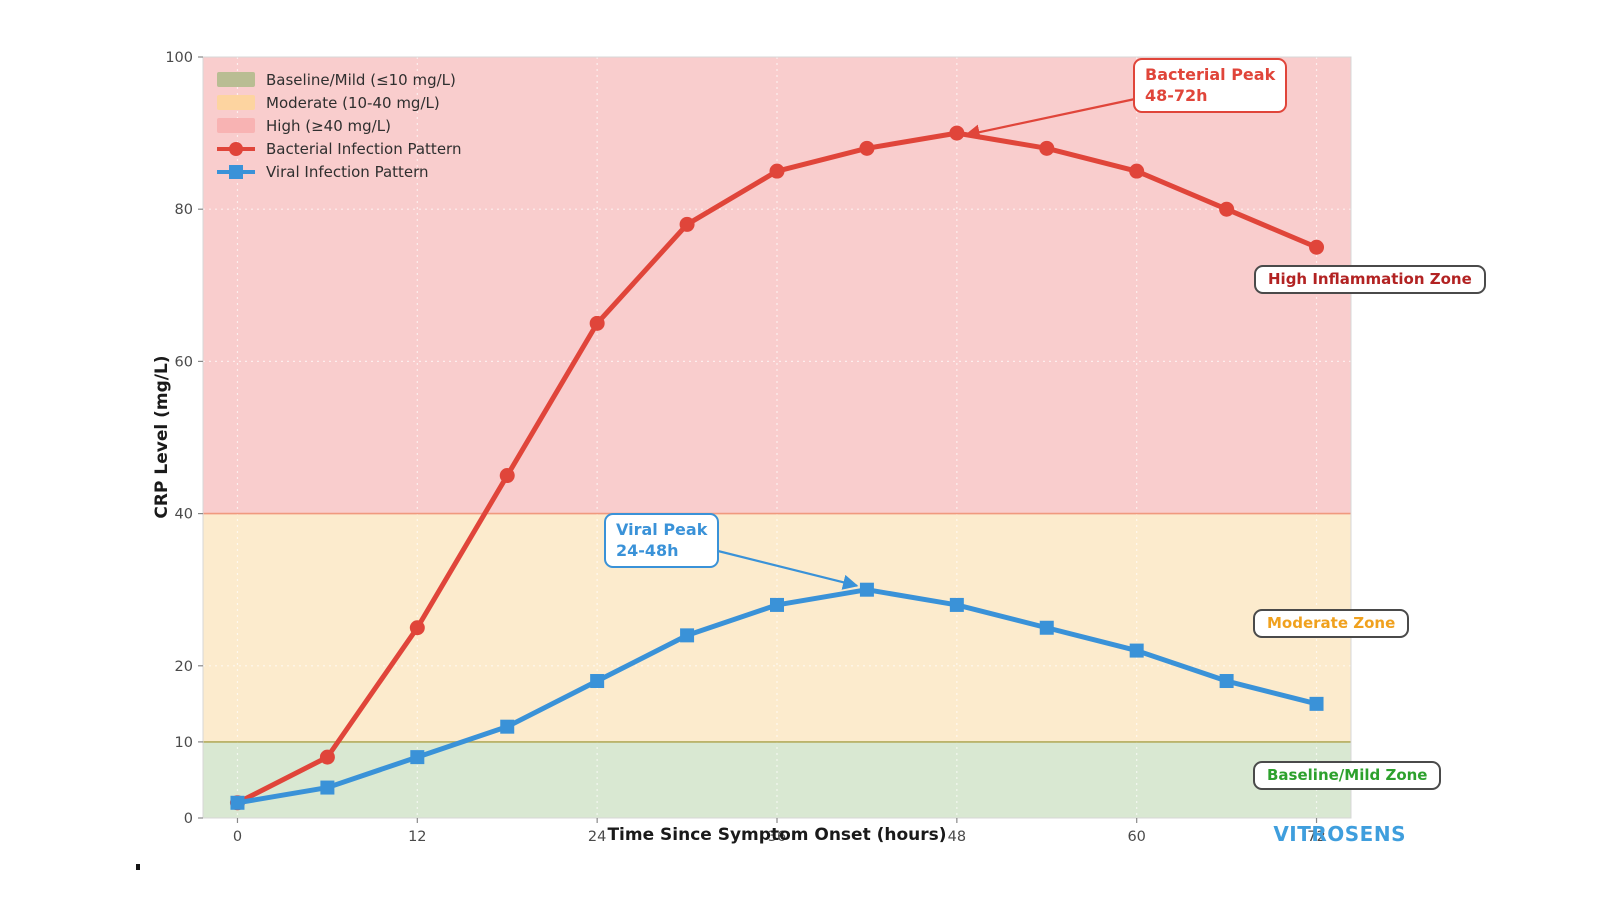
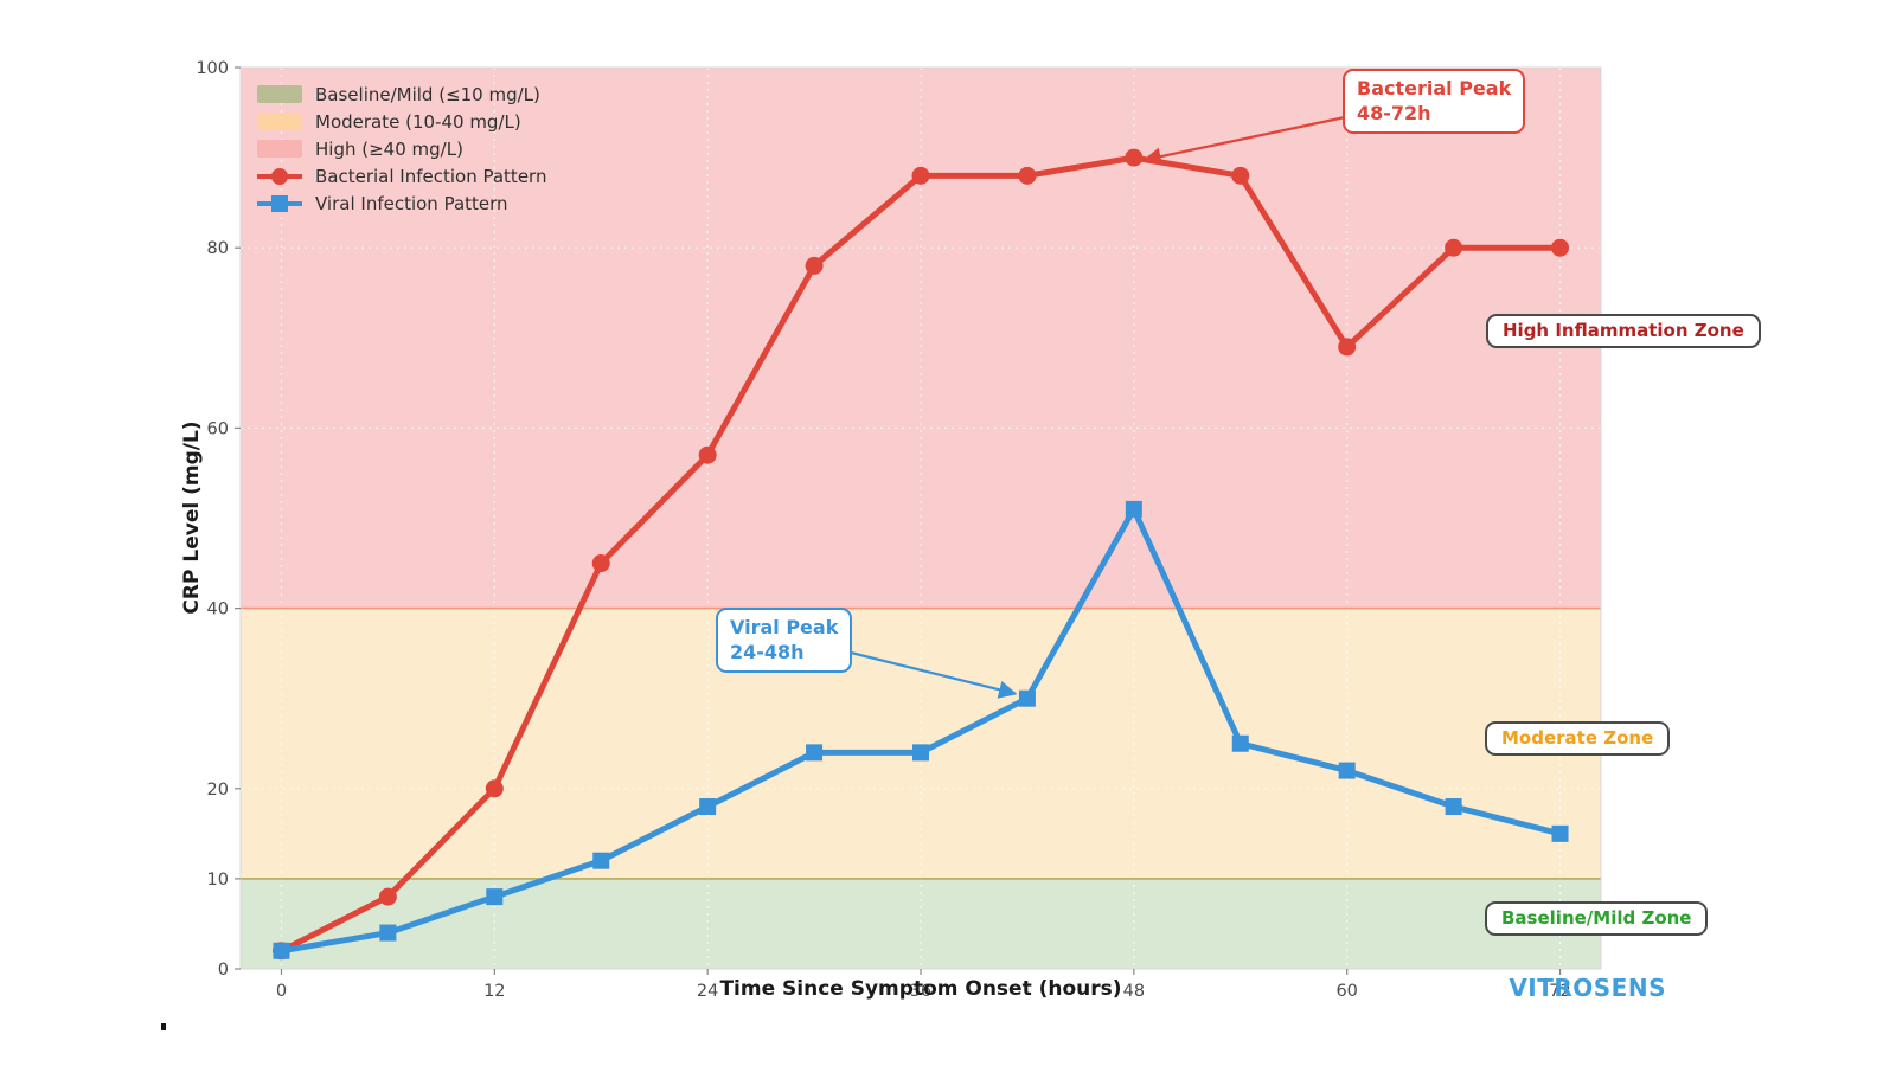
Bacterial Infection Pattern/12: 25 -> 20
Bacterial Infection Pattern/24: 65 -> 57
Bacterial Infection Pattern/36: 85 -> 88
Viral Infection Pattern/36: 28 -> 24
Viral Infection Pattern/48: 28 -> 51
Bacterial Infection Pattern/60: 85 -> 69
Bacterial Infection Pattern/72: 75 -> 80
